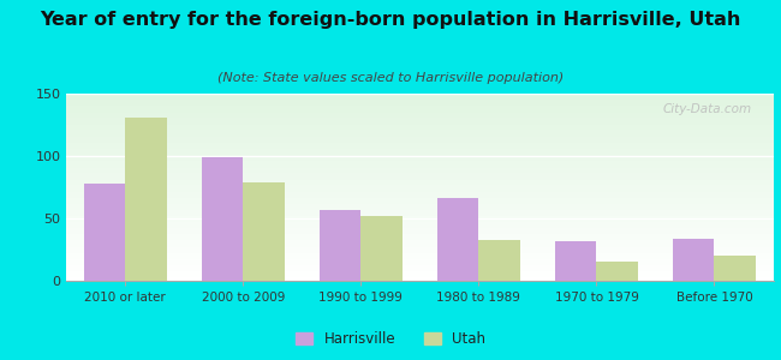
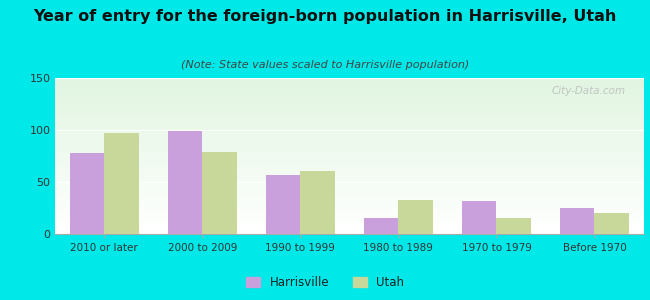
Utah/2010 or later: 131 -> 97
Utah/1990 to 1999: 52 -> 61
Harrisville/1980 to 1989: 66 -> 15
Harrisville/Before 1970: 34 -> 25
